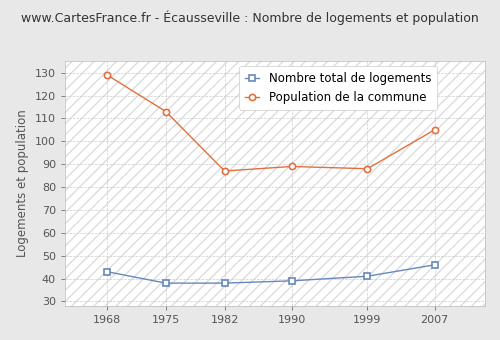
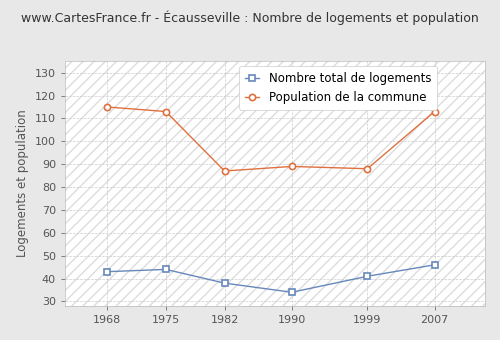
Population de la commune/1968: 129 -> 115
Nombre total de logements/1975: 38 -> 44
Nombre total de logements/1990: 39 -> 34
Population de la commune/2007: 105 -> 113
